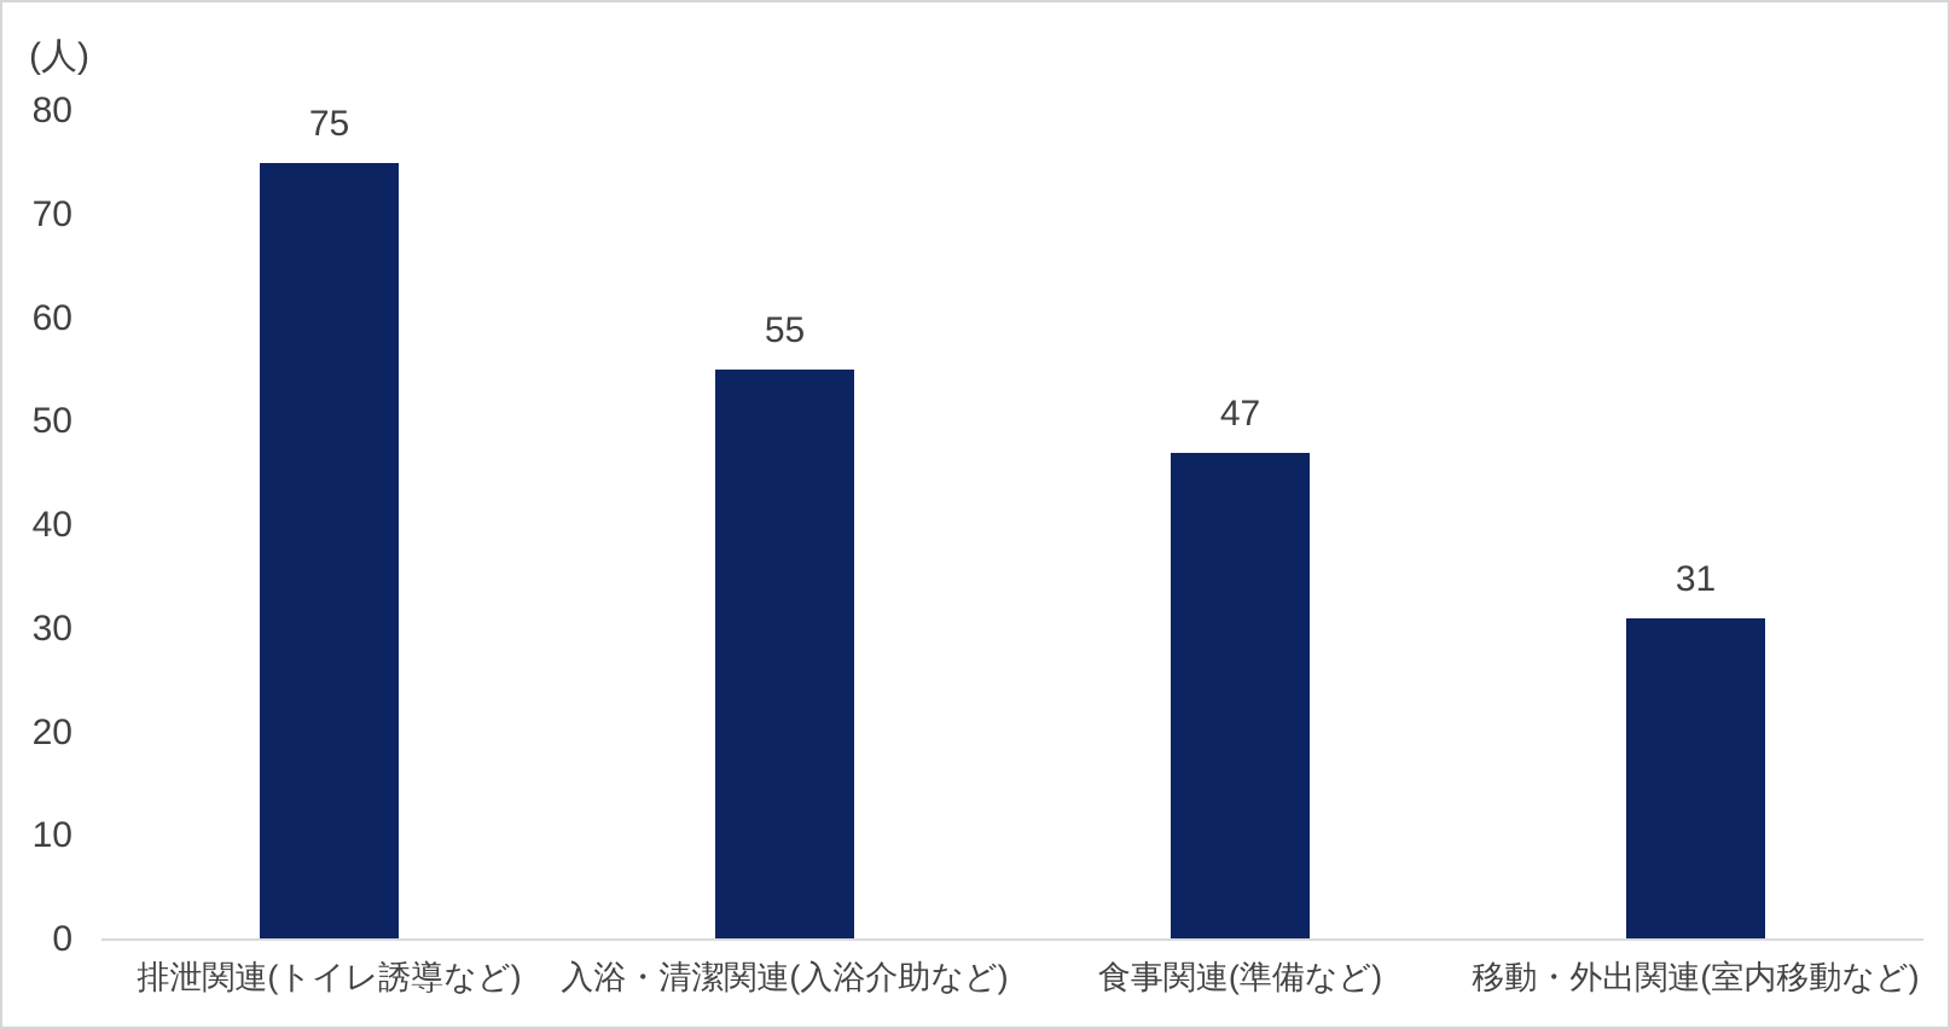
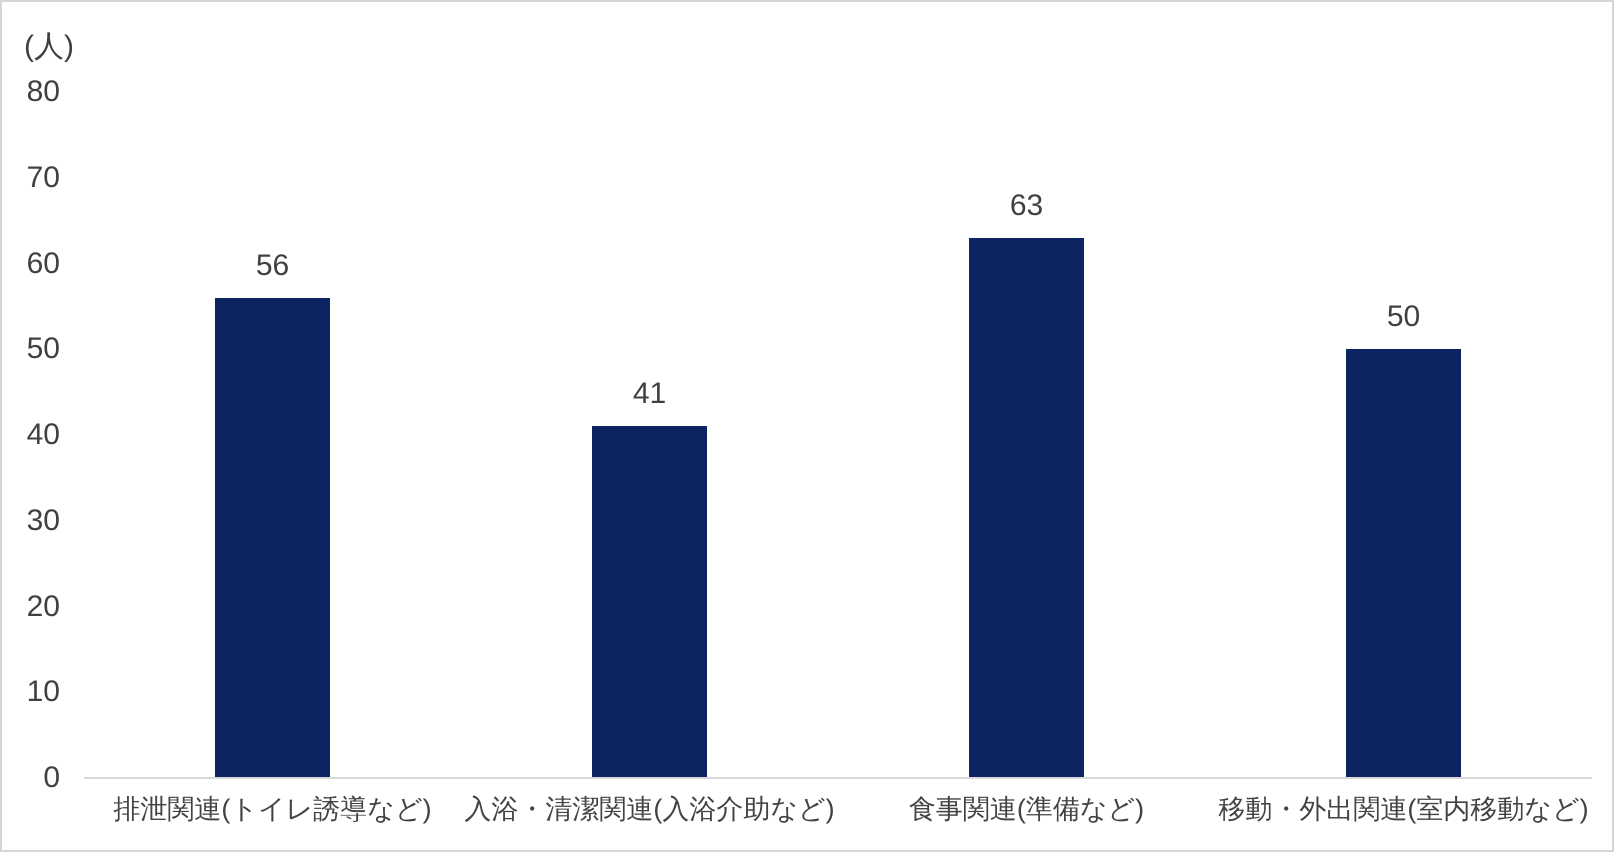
排泄関連(トイレ誘導など): 75 -> 56
入浴・清潔関連(入浴介助など): 55 -> 41
食事関連(準備など): 47 -> 63
移動・外出関連(室内移動など): 31 -> 50
